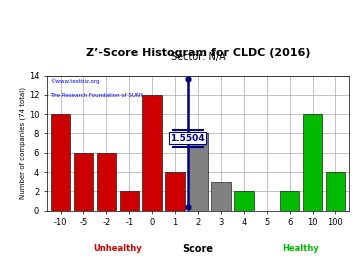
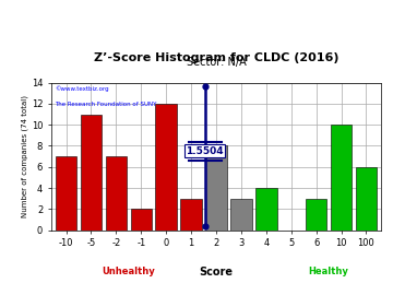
-10: 10 -> 7
-5: 6 -> 11
-2: 6 -> 7
1: 4 -> 3
4: 2 -> 4
6: 2 -> 3
100: 4 -> 6
